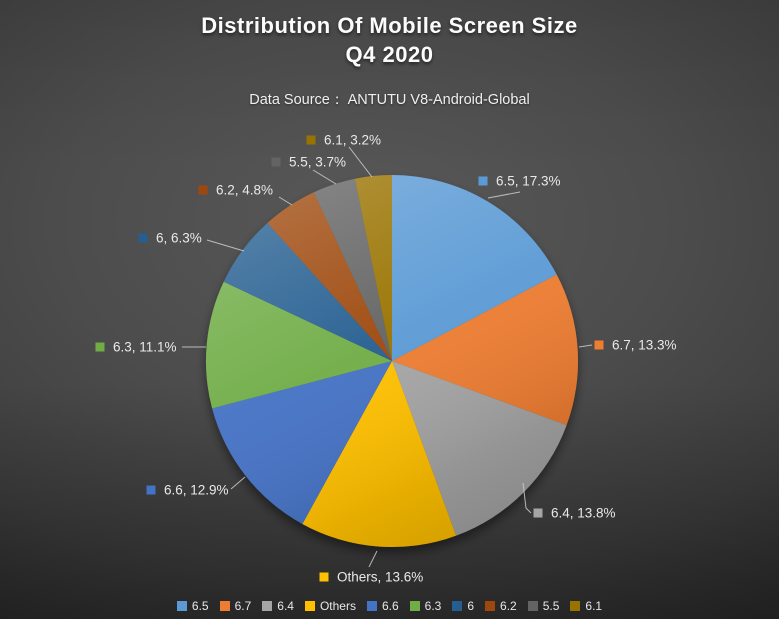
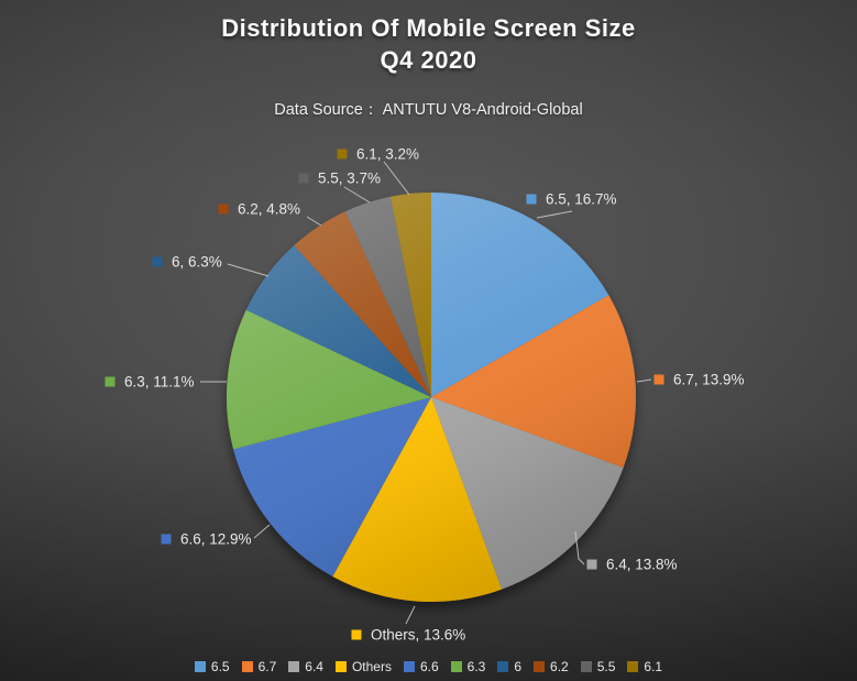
6.5: 17.3% -> 16.7%
6.7: 13.3% -> 13.9%
